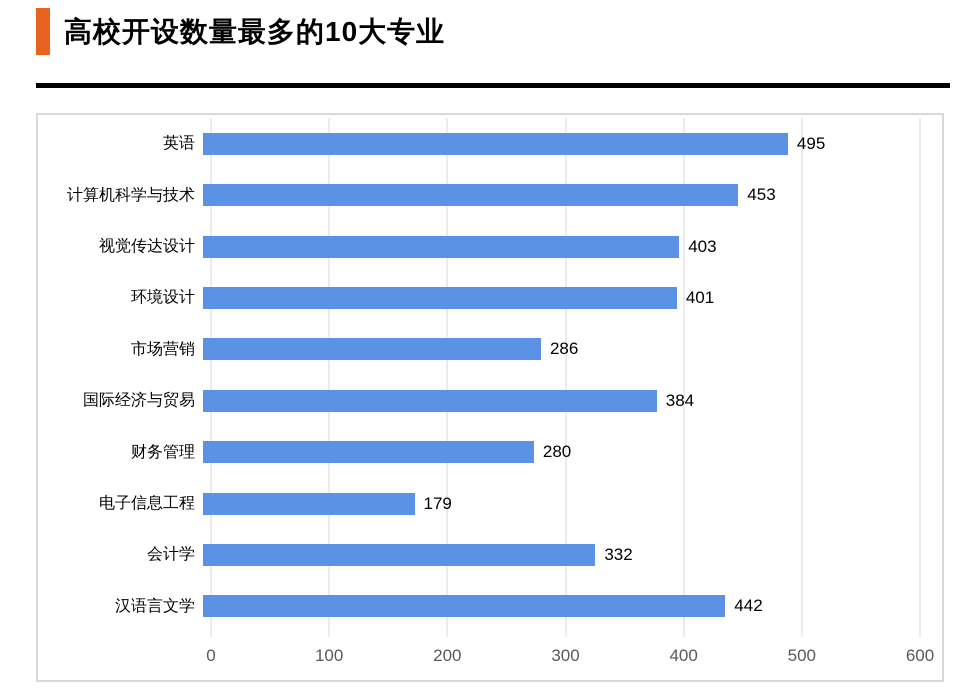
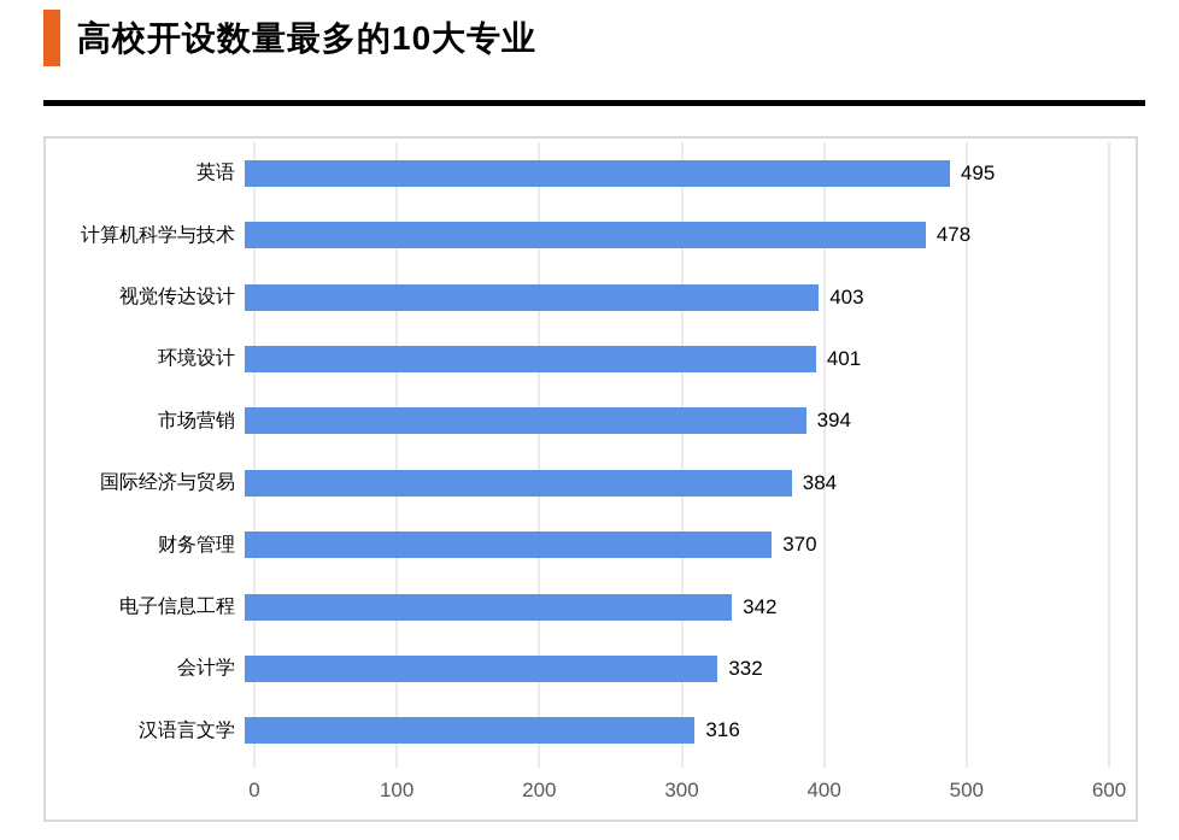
计算机科学与技术: 453 -> 478
市场营销: 286 -> 394
财务管理: 280 -> 370
电子信息工程: 179 -> 342
汉语言文学: 442 -> 316
